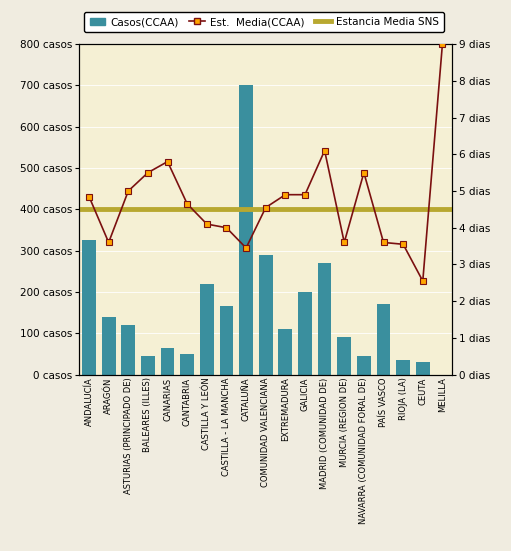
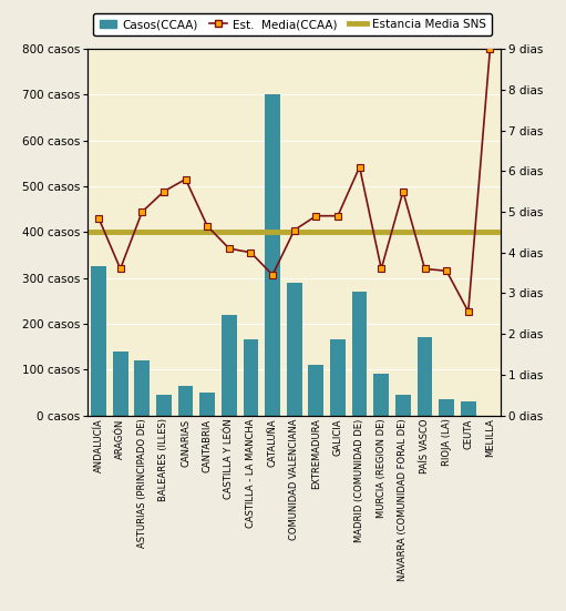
Casos(CCAA)/GALICIA: 200 casos -> 165 casos
